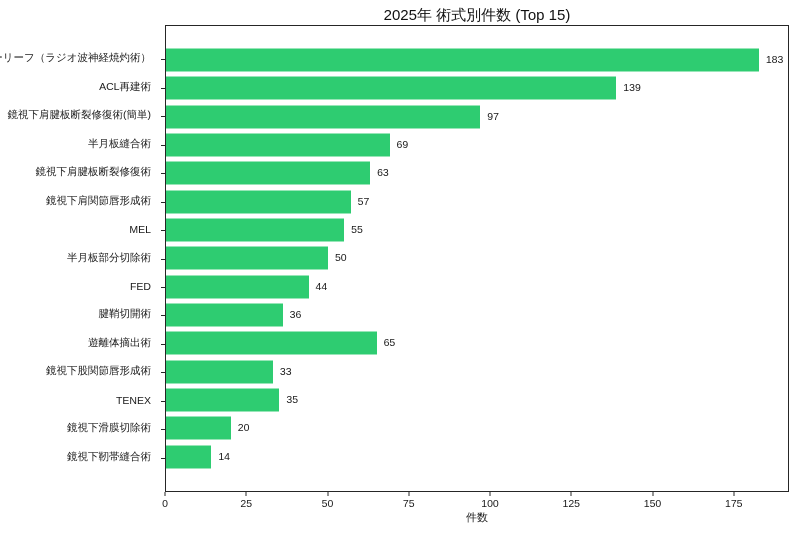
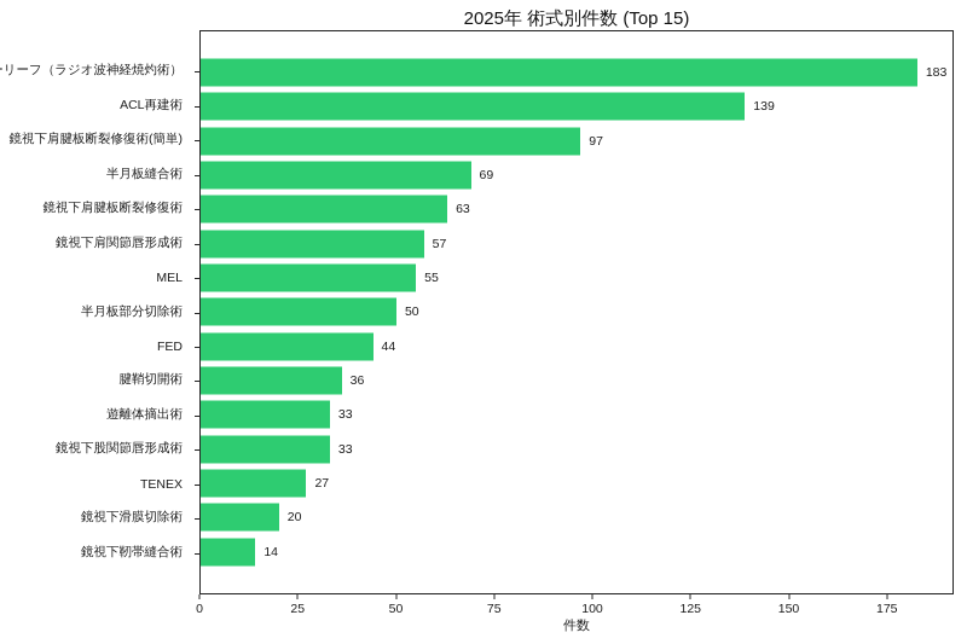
遊離体摘出術: 65 -> 33
TENEX: 35 -> 27
